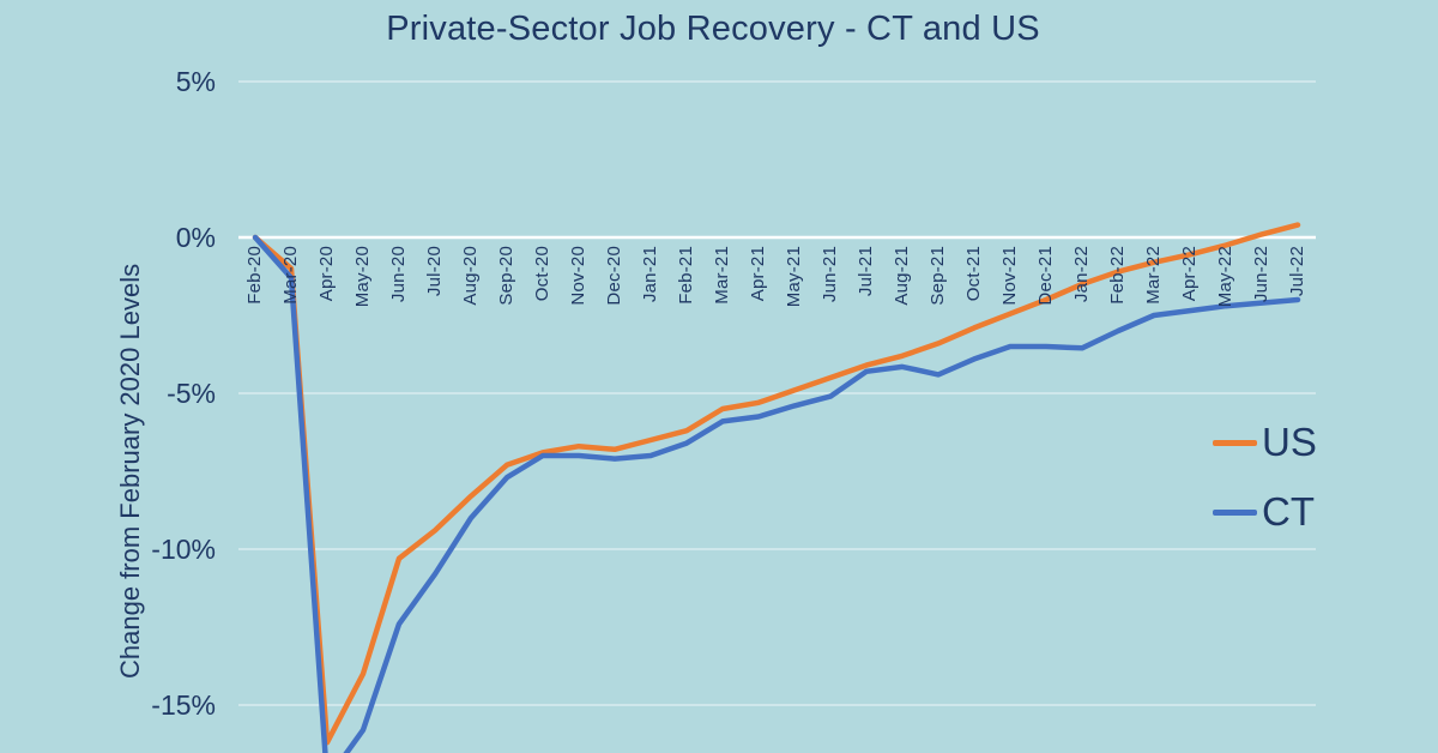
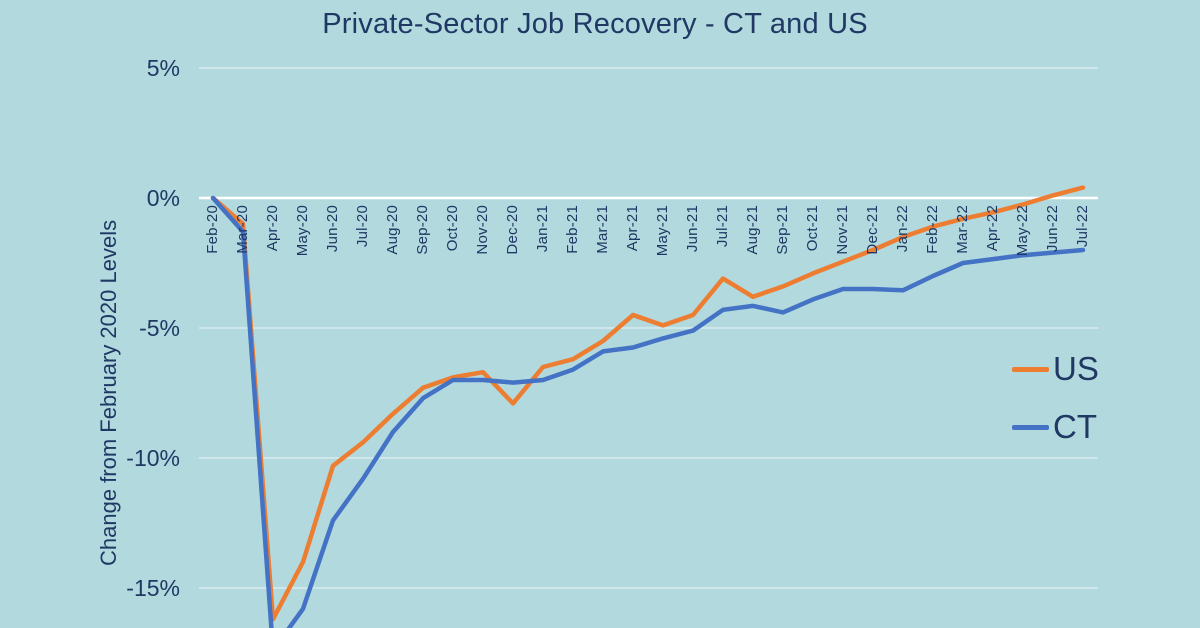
US/Dec-20: -6.8% -> -7.9%
US/Apr-21: -5.3% -> -4.5%
US/Jul-21: -4.1% -> -3.1%
